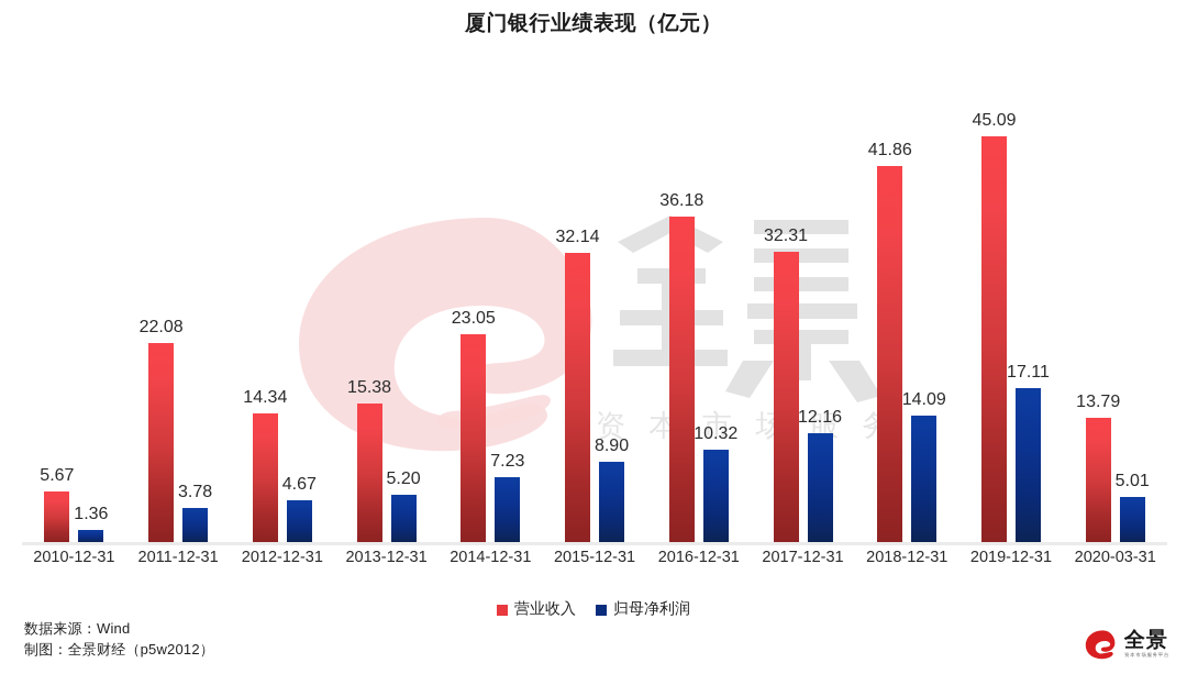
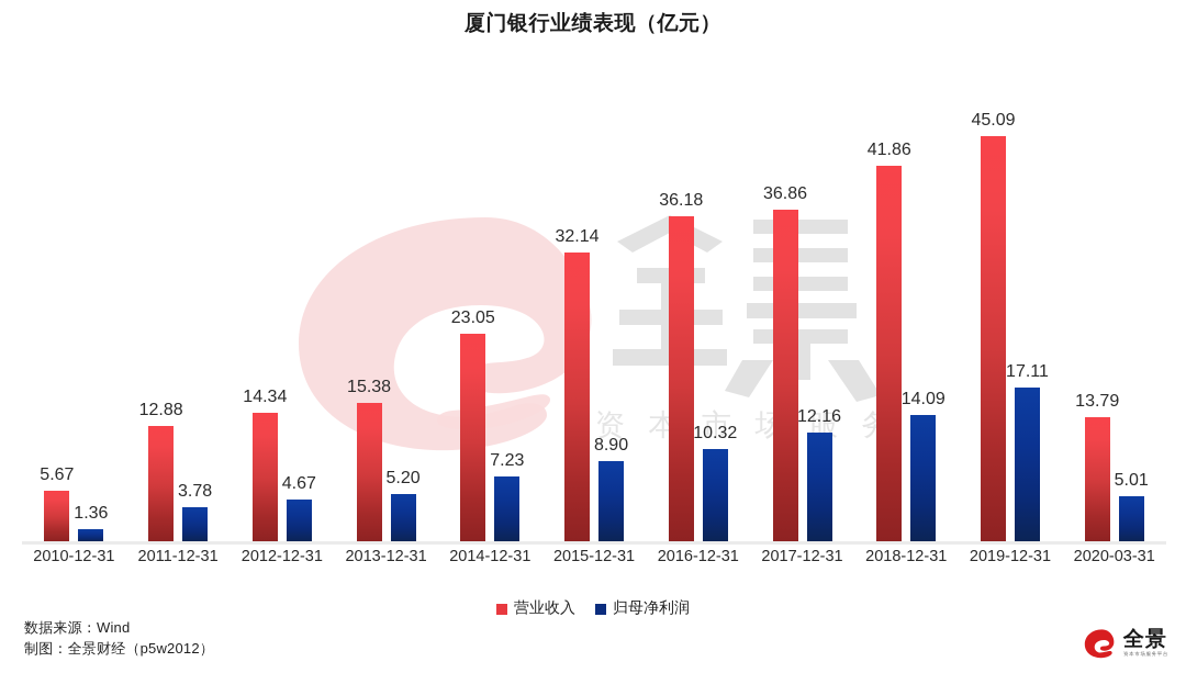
营业收入/2011-12-31: 22.08 -> 12.88
营业收入/2017-12-31: 32.31 -> 36.86
